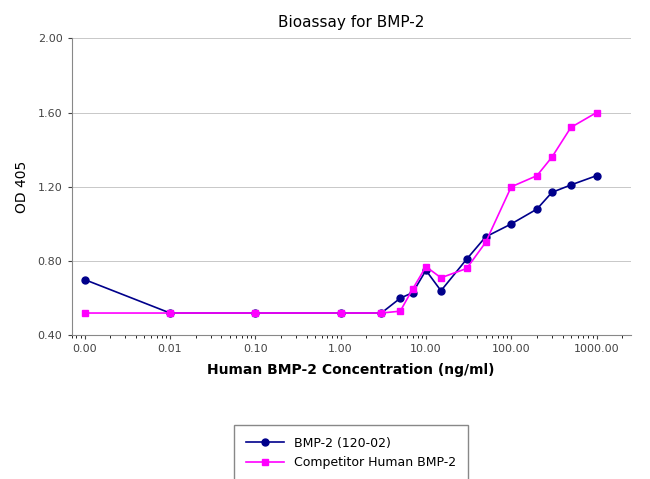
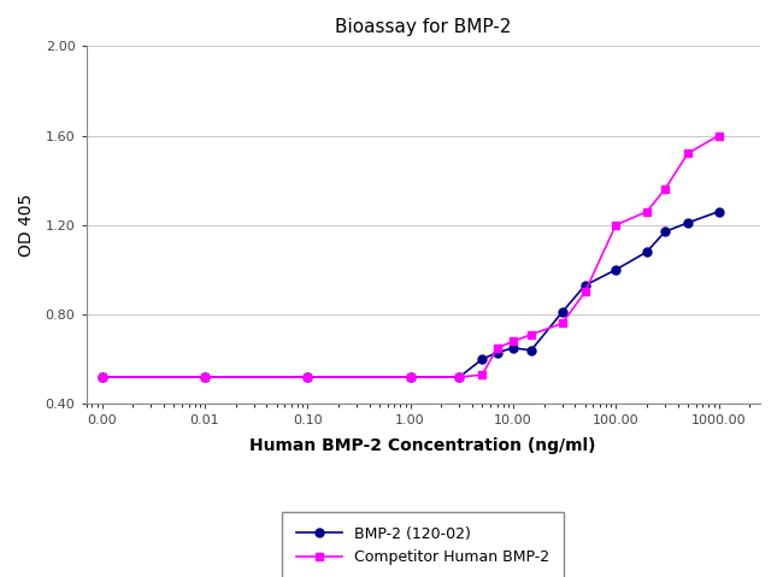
BMP-2 (120-02)/0.00: 0.70 -> 0.52
BMP-2 (120-02)/10.00: 0.75 -> 0.65
Competitor Human BMP-2/10.00: 0.77 -> 0.68
